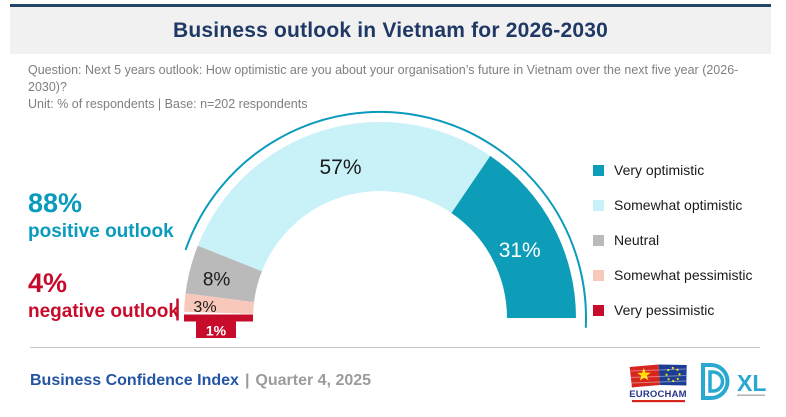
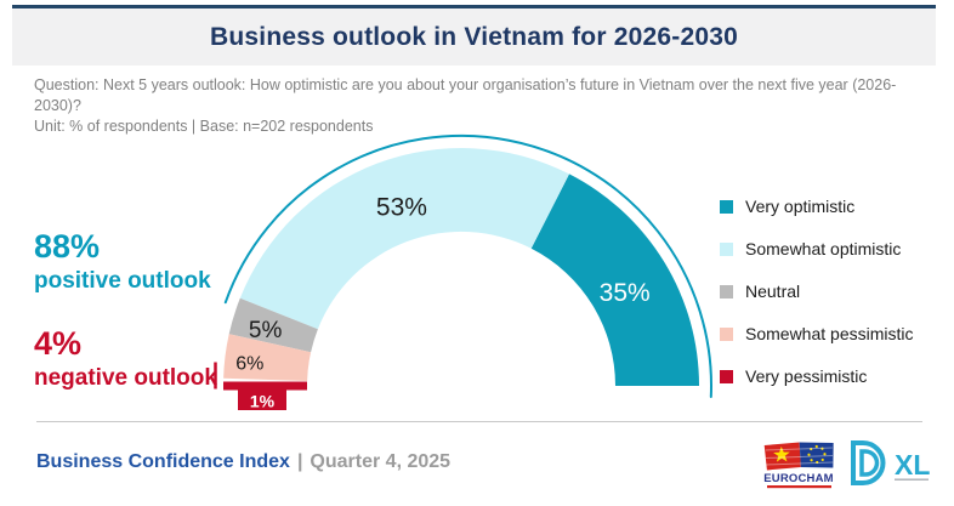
Very optimistic: 31% -> 35%
Somewhat optimistic: 57% -> 53%
Neutral: 8% -> 5%
Somewhat pessimistic: 3% -> 6%
